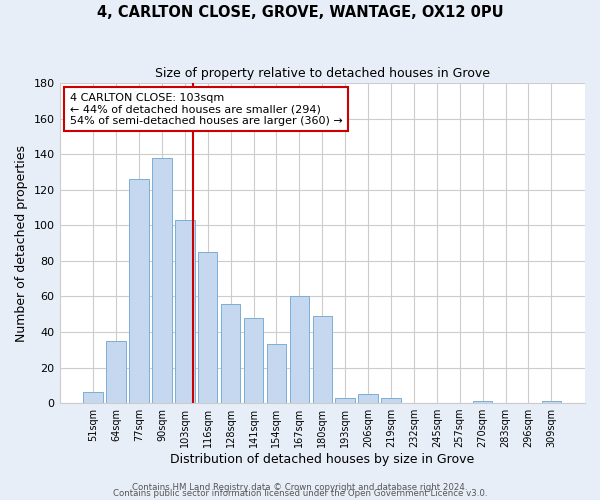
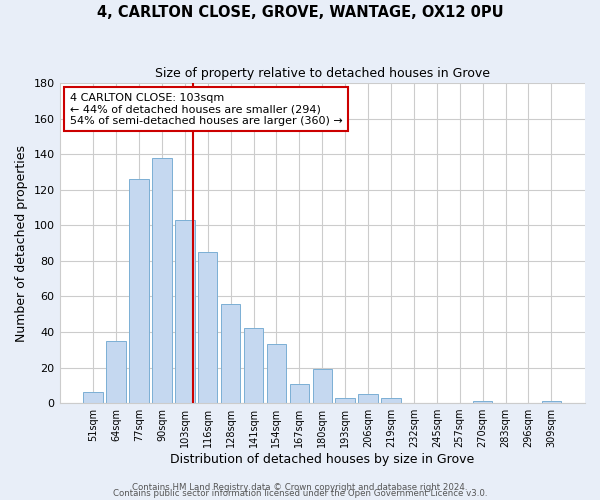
141sqm: 48 -> 42
167sqm: 60 -> 11
180sqm: 49 -> 19
